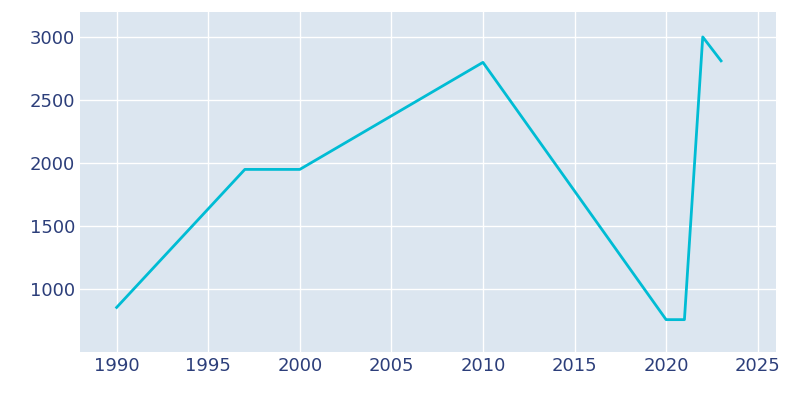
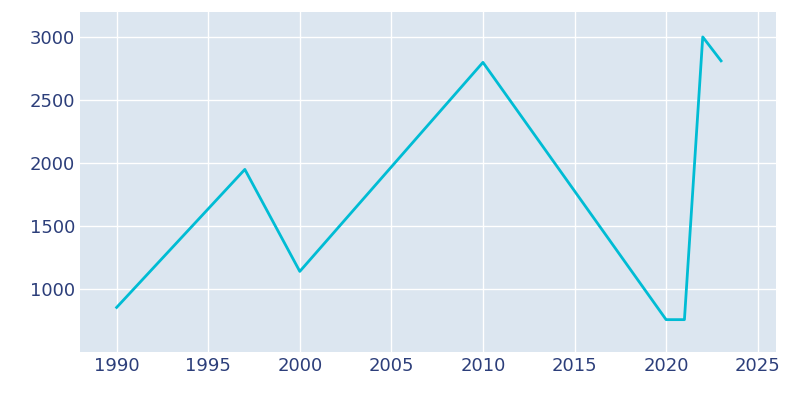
2000: 1950 -> 1140
